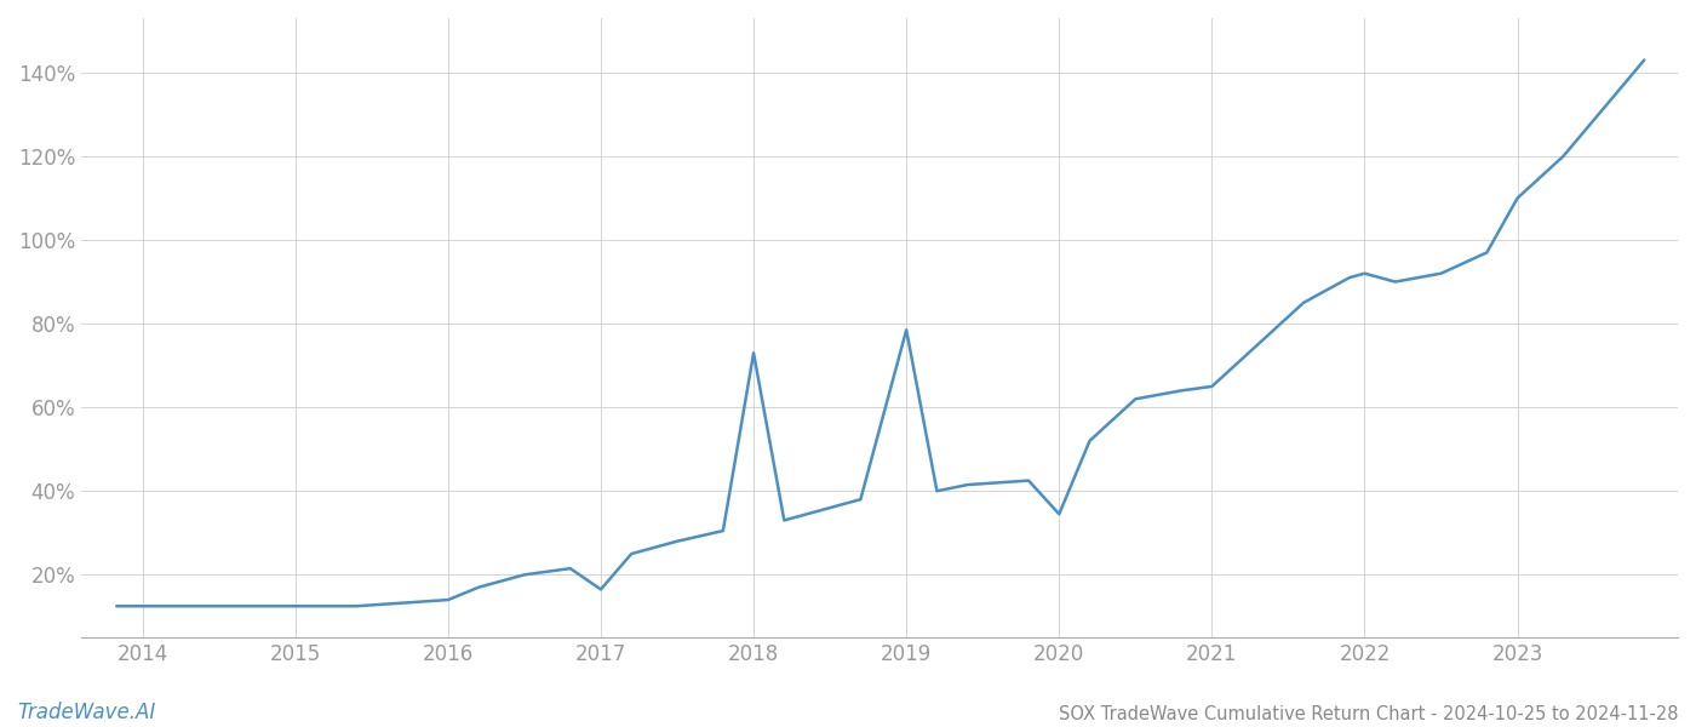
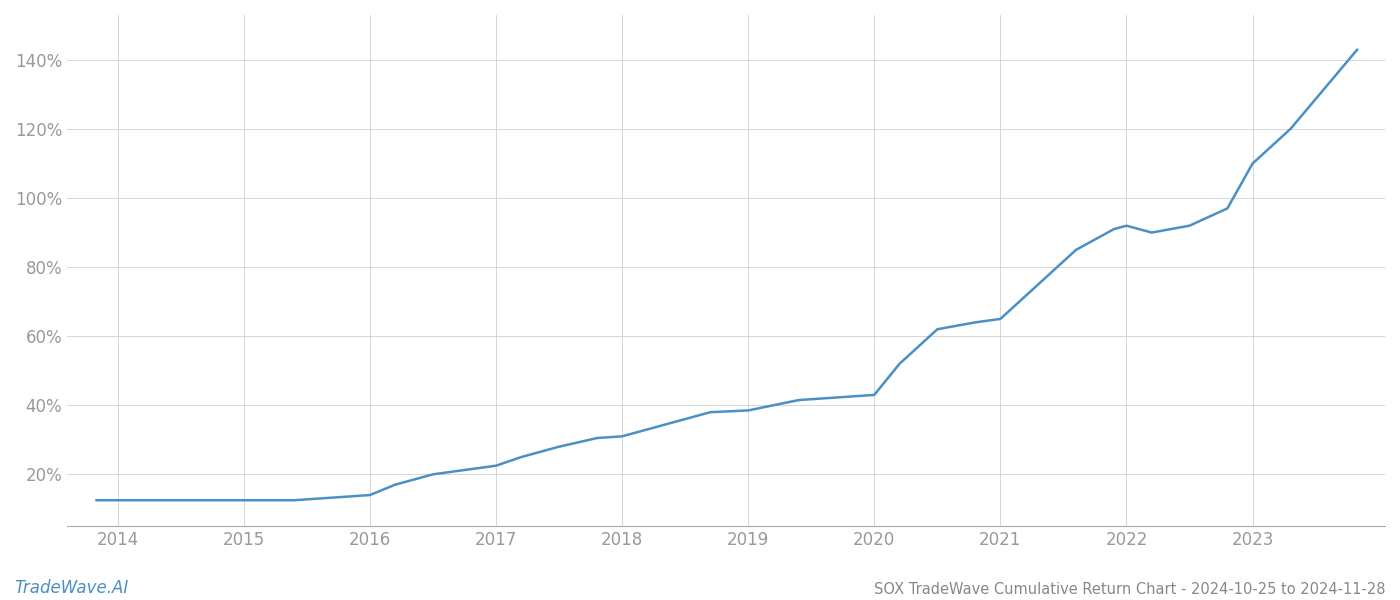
2017: 16.5% -> 22.5%
2018: 73.0% -> 31.0%
2019: 78.5% -> 38.5%
2020: 34.5% -> 43.0%
